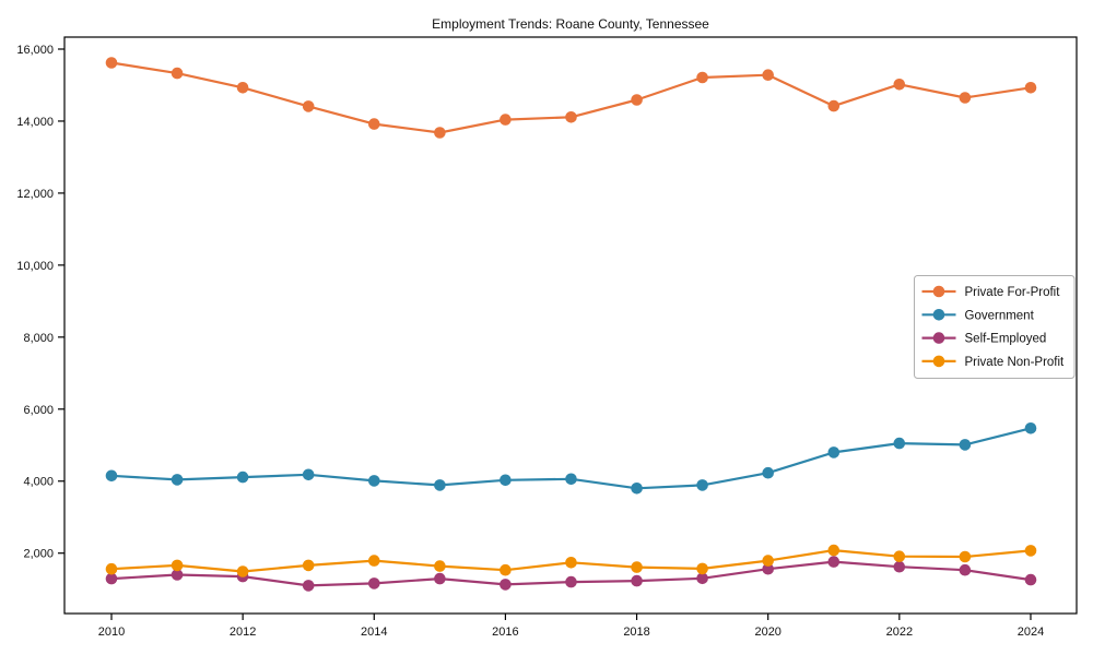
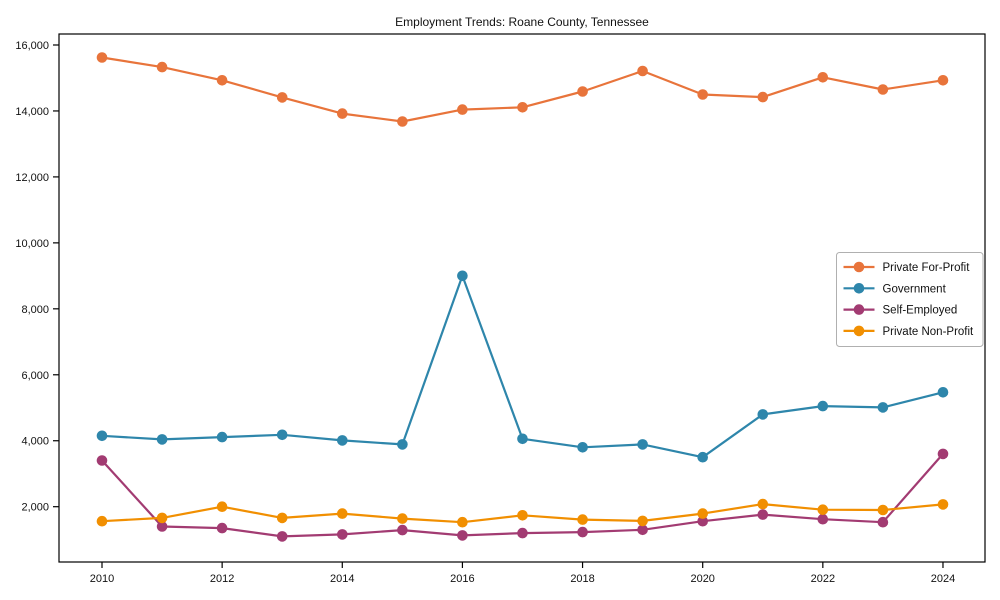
Self-Employed/2010: 1300 -> 3400
Private Non-Profit/2012: 1500 -> 2000
Government/2016: 4000 -> 9000
Private For-Profit/2020: 15300 -> 14500
Government/2020: 4200 -> 3500
Self-Employed/2024: 1300 -> 3600
